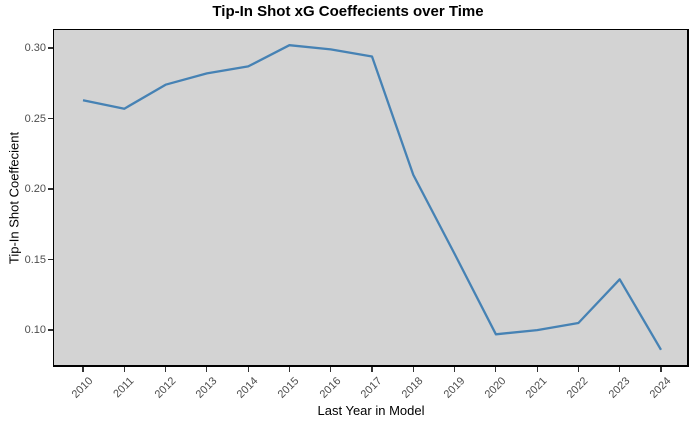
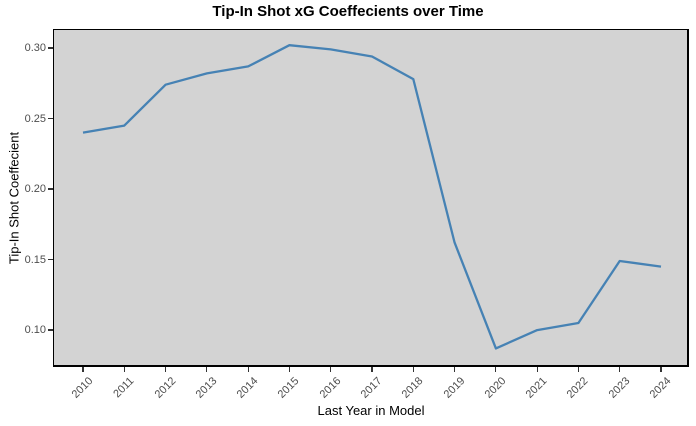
2010: 0.263 -> 0.240
2011: 0.257 -> 0.245
2018: 0.210 -> 0.278
2019: 0.154 -> 0.162
2020: 0.097 -> 0.087
2023: 0.136 -> 0.149
2024: 0.086 -> 0.145
